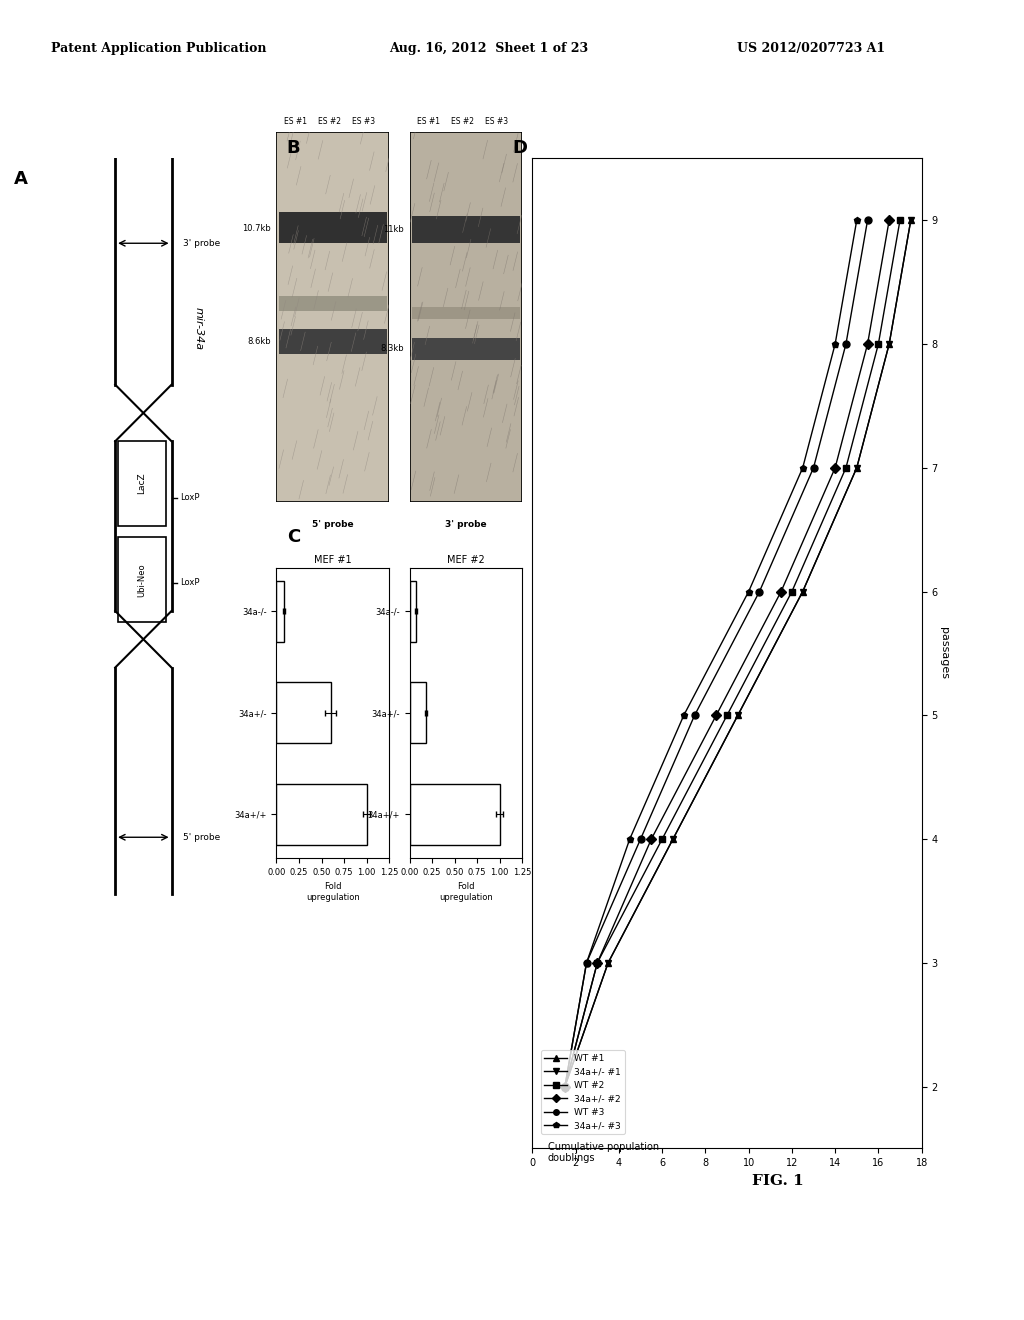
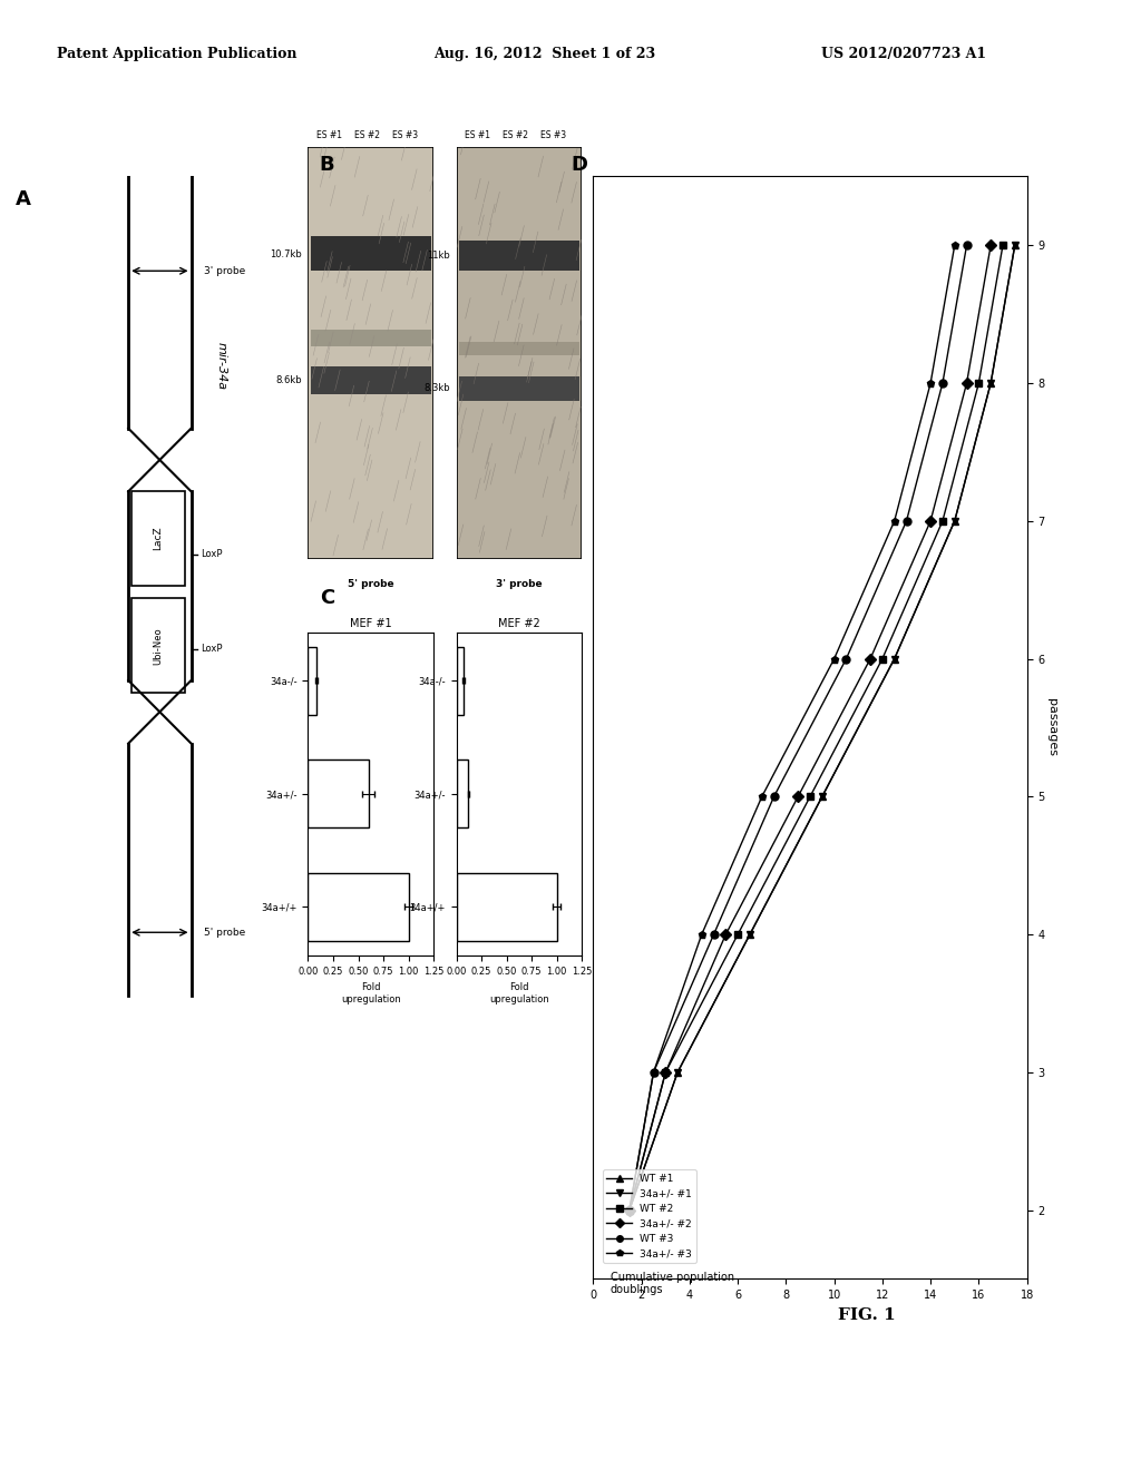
MEF #2/34a+/-: 0.18 -> 0.12
